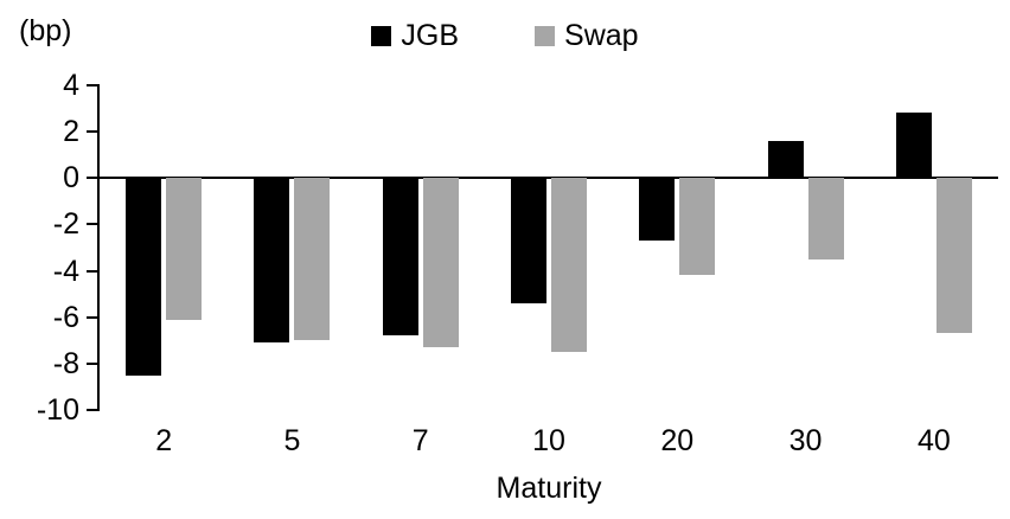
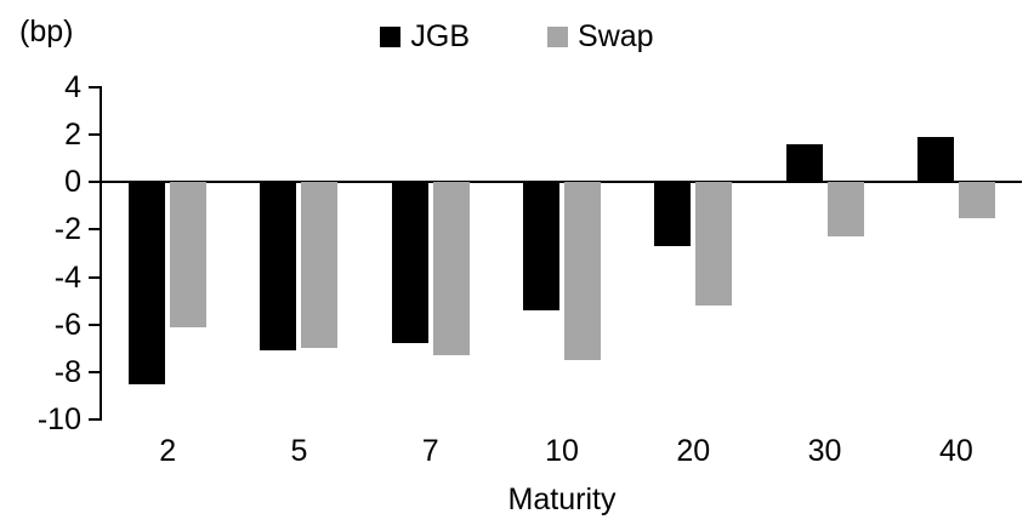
Swap/20: -4.2 -> -5.2
Swap/30: -3.5 -> -2.3
JGB/40: 2.8 -> 1.9
Swap/40: -6.7 -> -1.5
